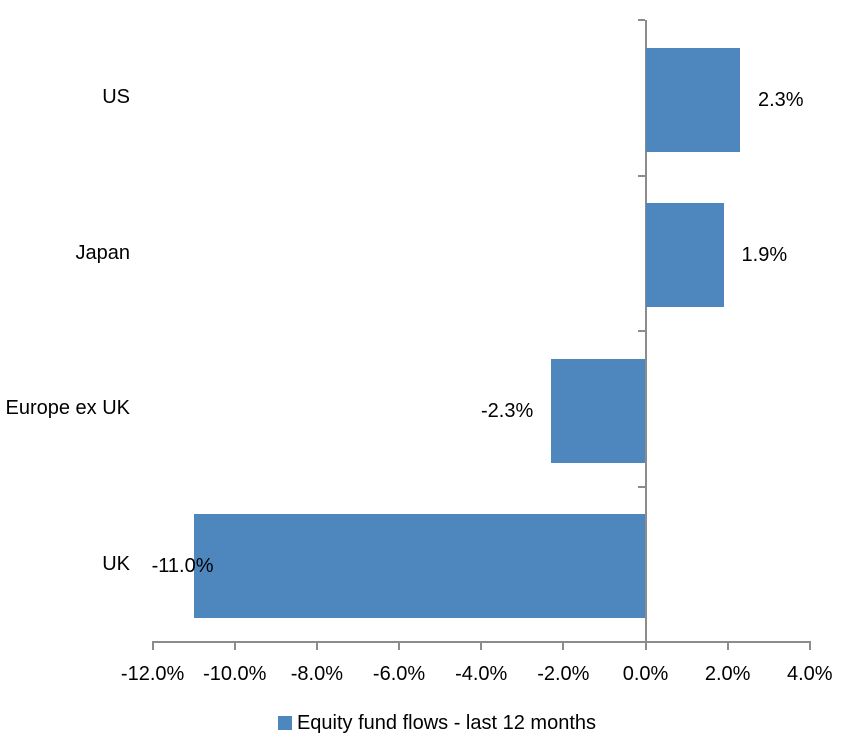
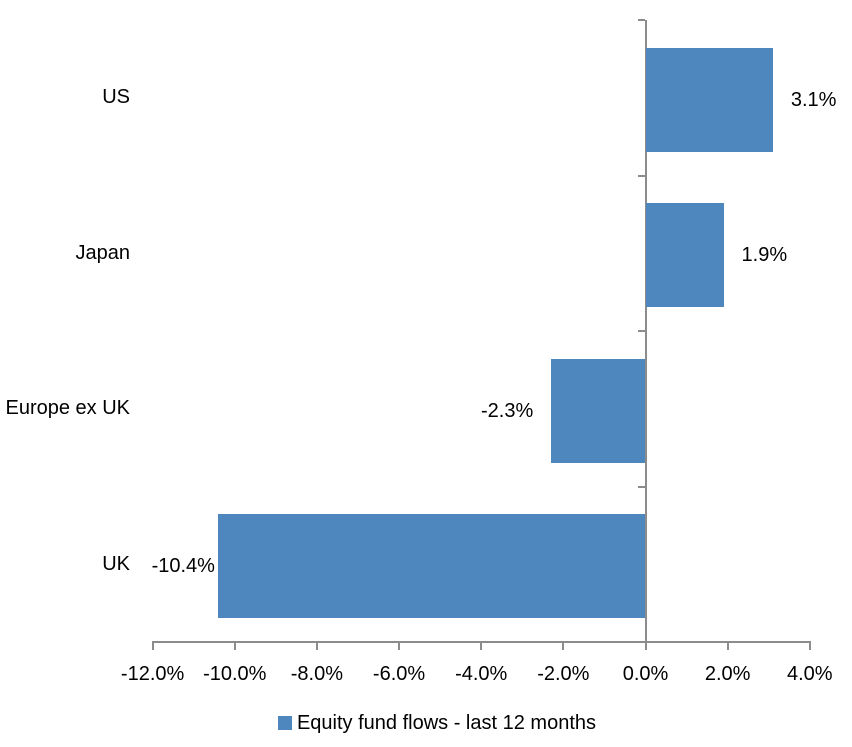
US: 2.3% -> 3.1%
UK: -11.0% -> -10.4%
